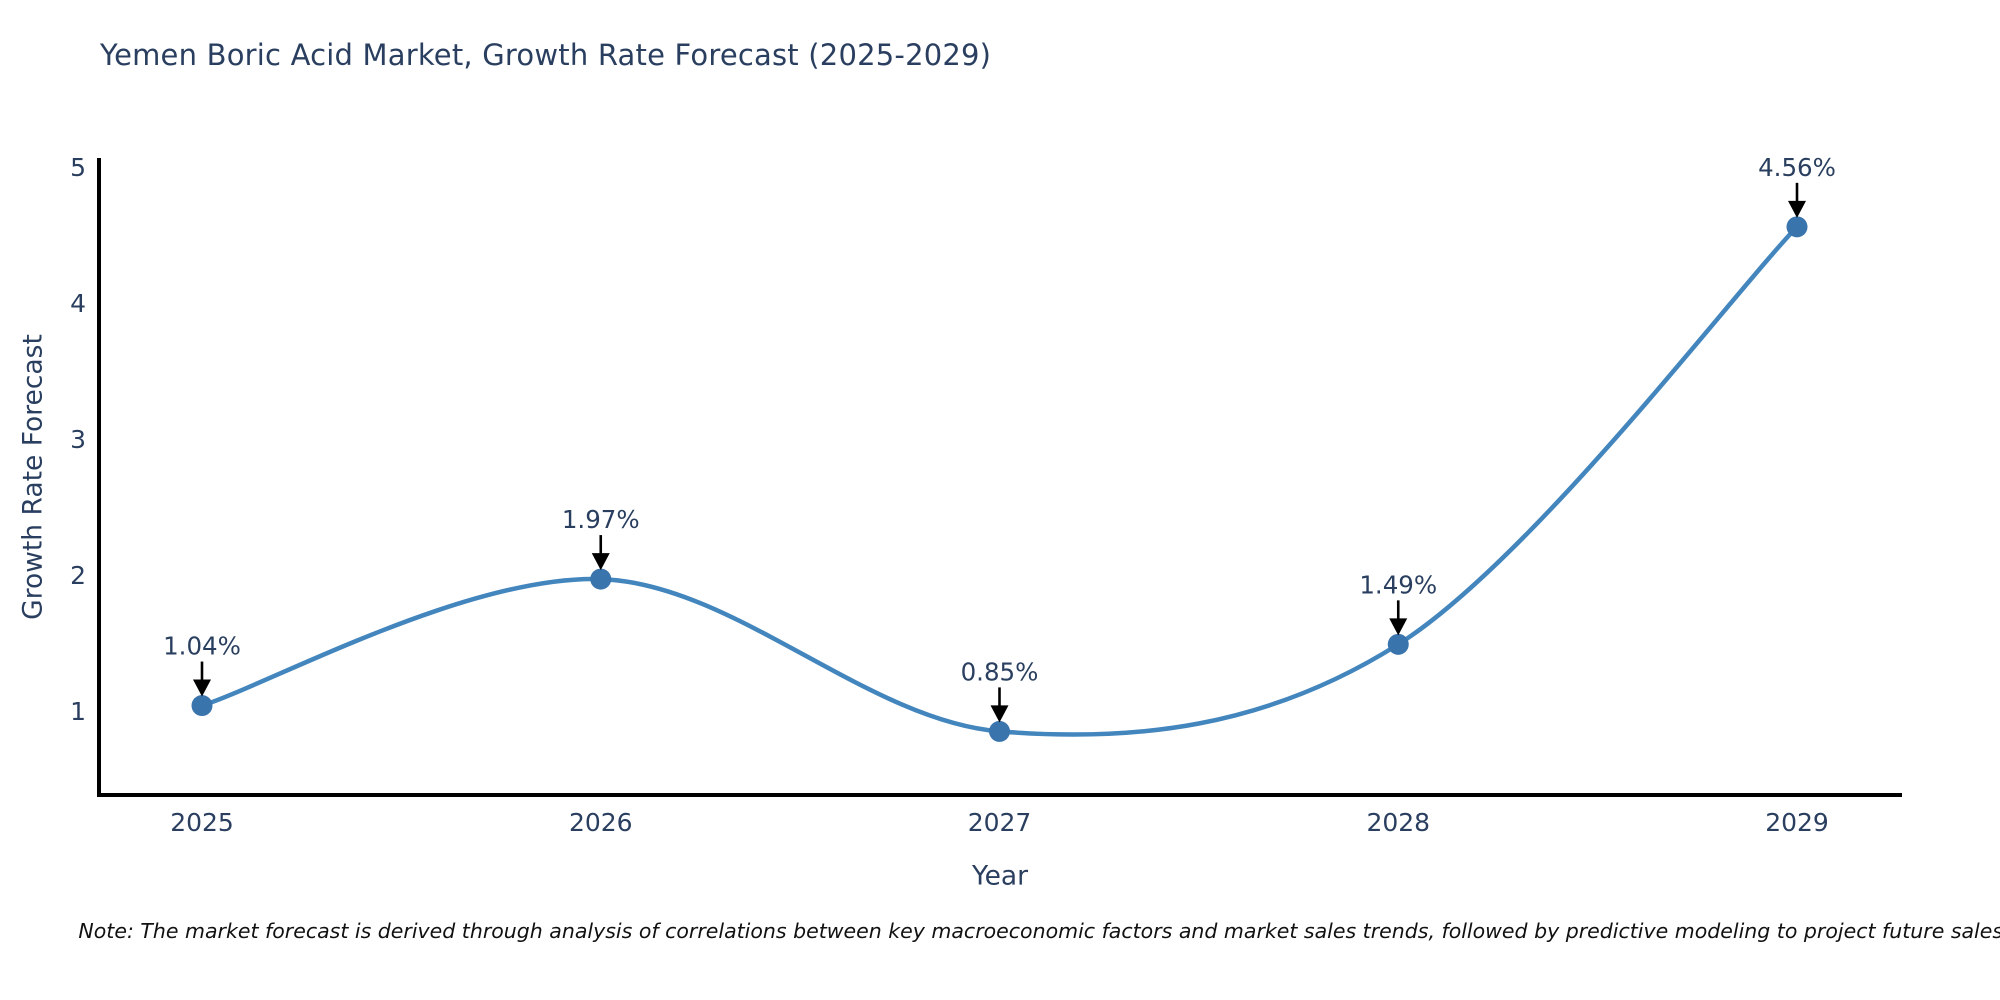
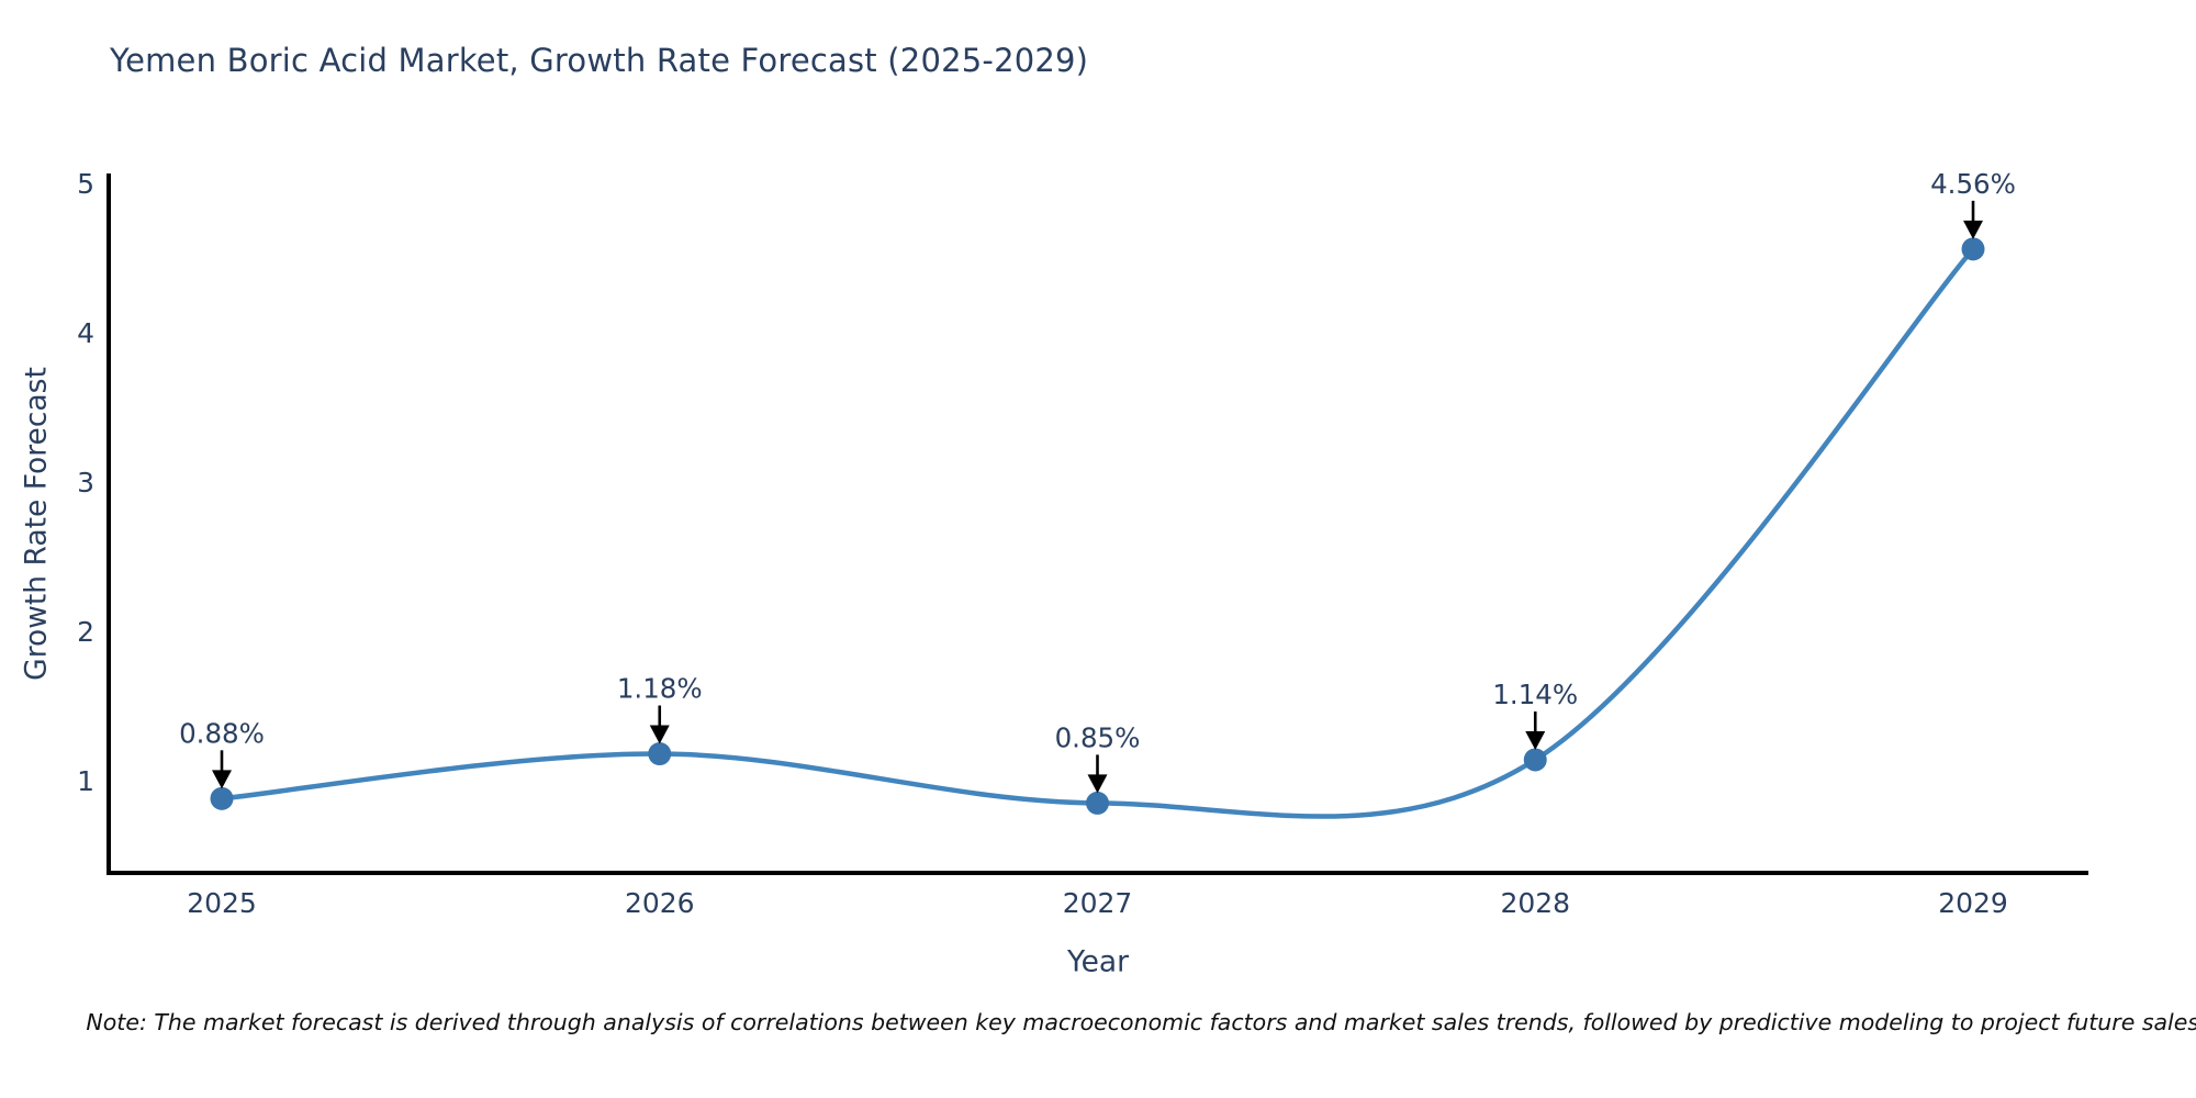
2025: 1.04% -> 0.88%
2026: 1.97% -> 1.18%
2028: 1.49% -> 1.14%
